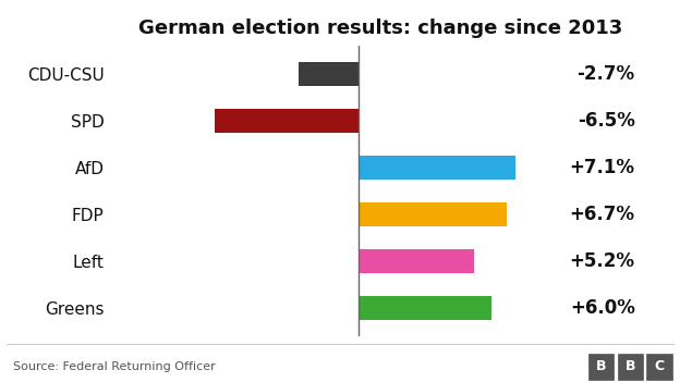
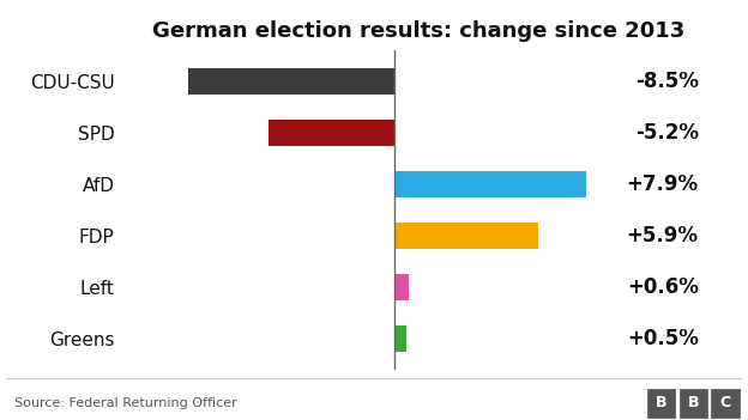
CDU-CSU: -2.7% -> -8.5%
SPD: -6.5% -> -5.2%
AfD: +7.1% -> +7.9%
FDP: +6.7% -> +5.9%
Left: +5.2% -> +0.6%
Greens: +6.0% -> +0.5%
